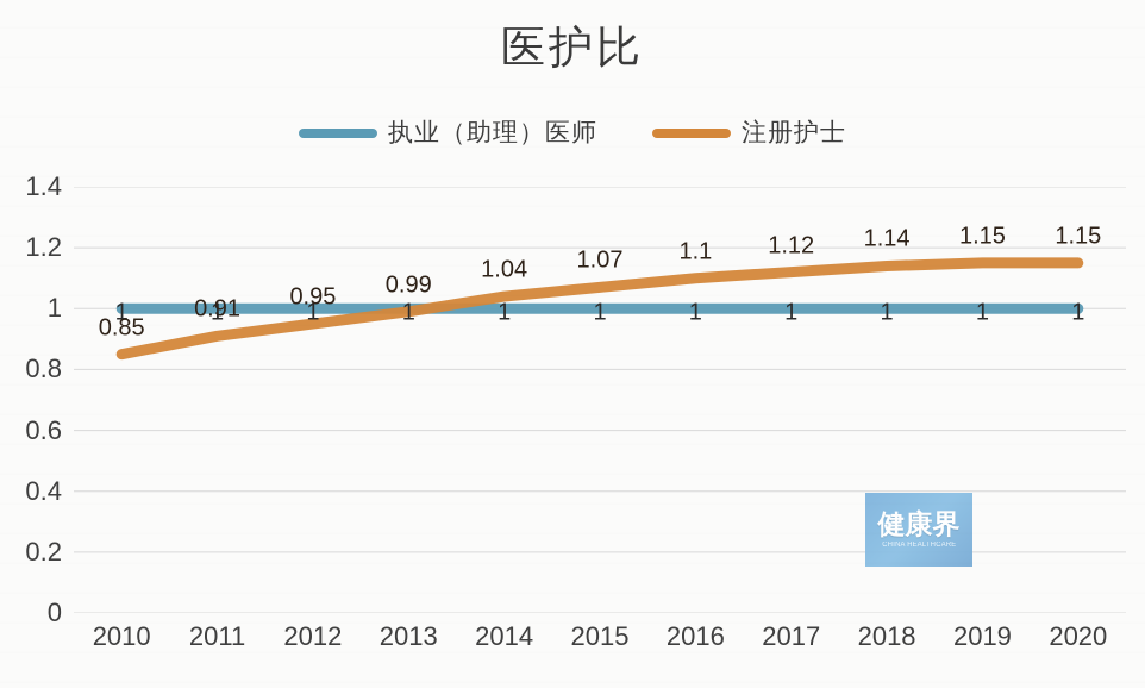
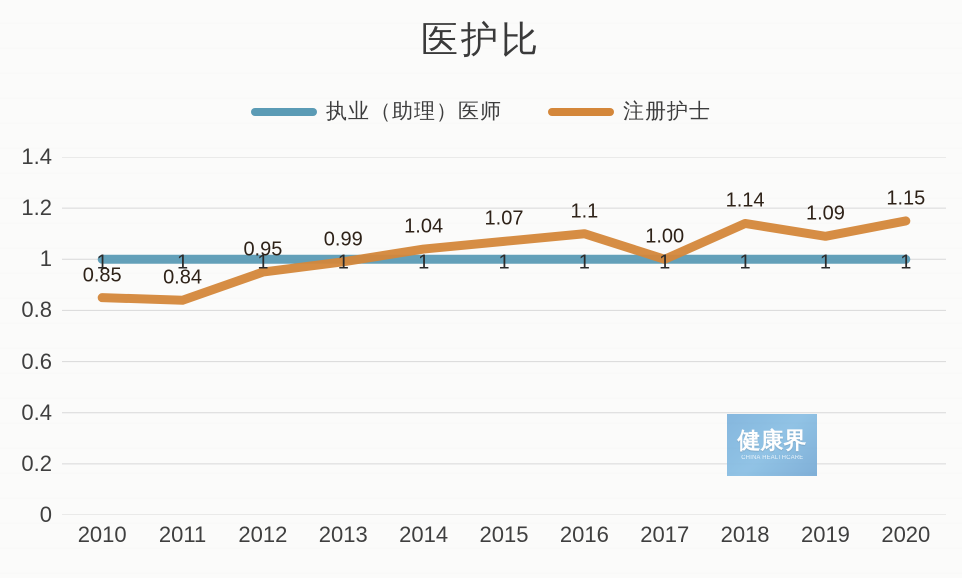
注册护士/2011: 0.91 -> 0.84
注册护士/2017: 1.12 -> 1.00
注册护士/2019: 1.15 -> 1.09
